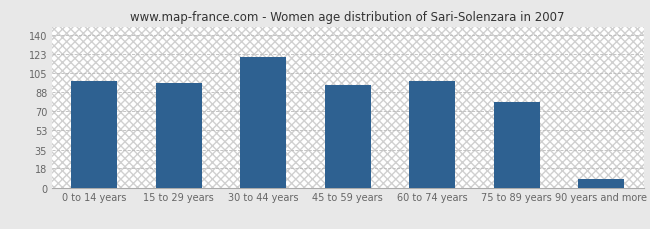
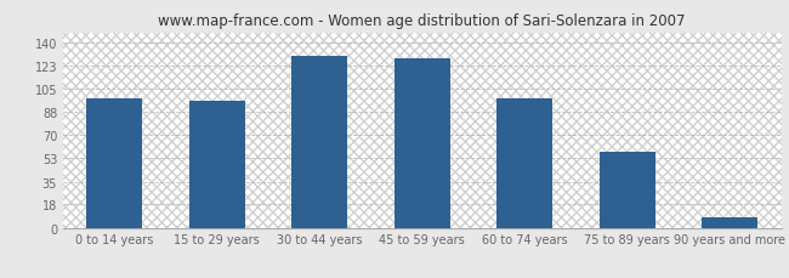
30 to 44 years: 120 -> 130
45 to 59 years: 94 -> 128
75 to 89 years: 79 -> 58
